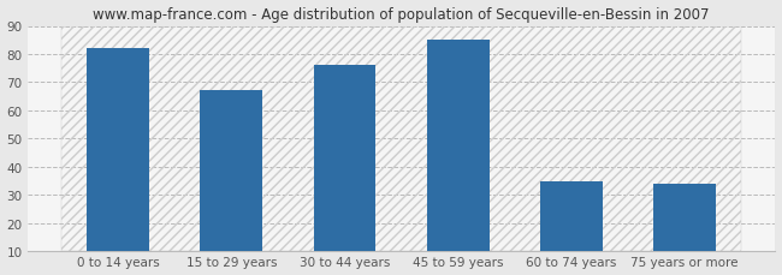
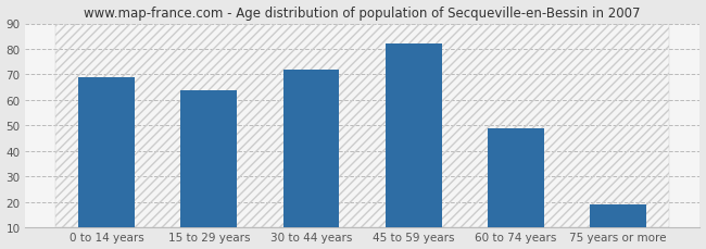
0 to 14 years: 82 -> 69
15 to 29 years: 67 -> 64
30 to 44 years: 76 -> 72
45 to 59 years: 85 -> 82
60 to 74 years: 35 -> 49
75 years or more: 34 -> 19
